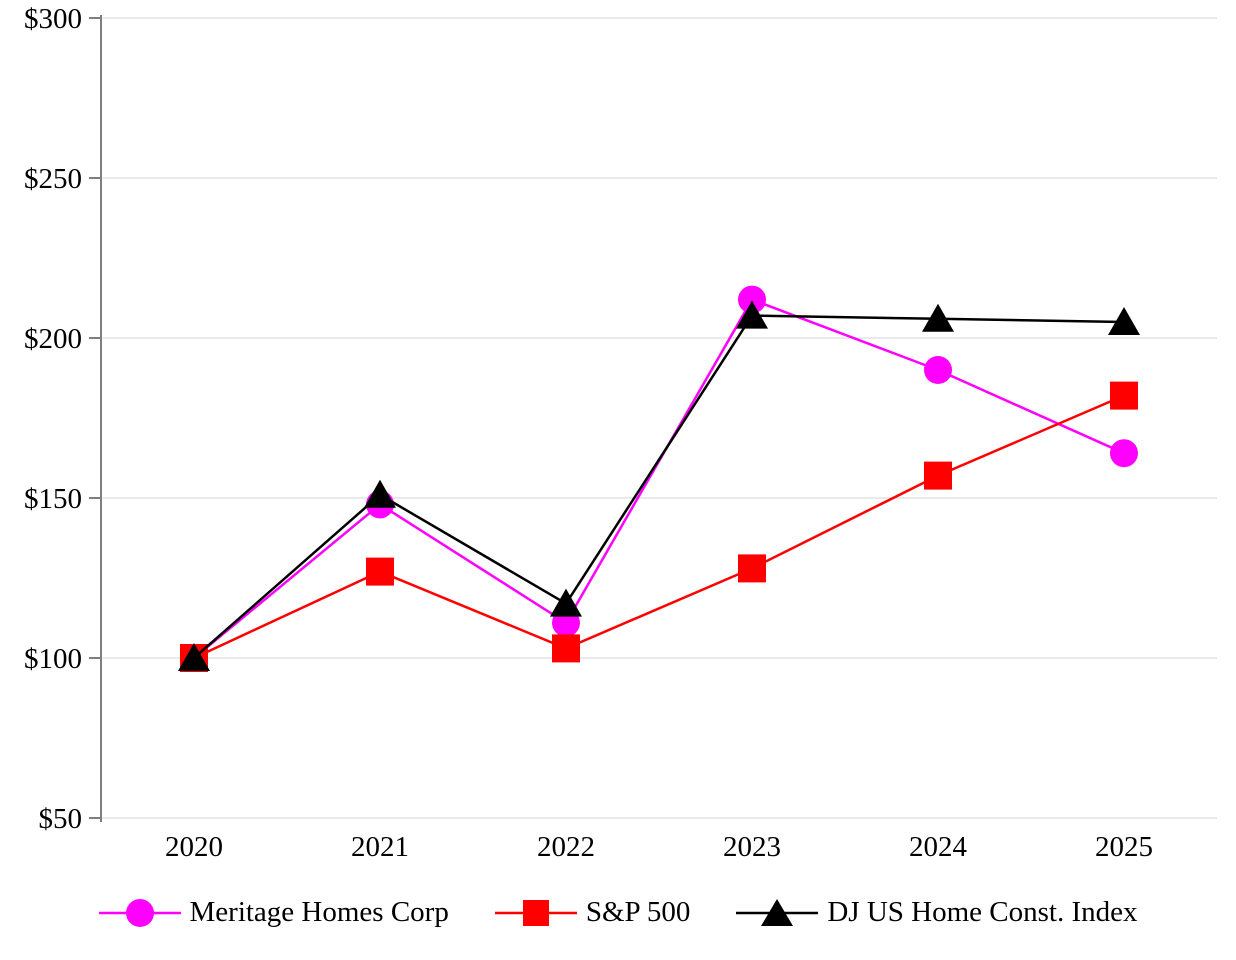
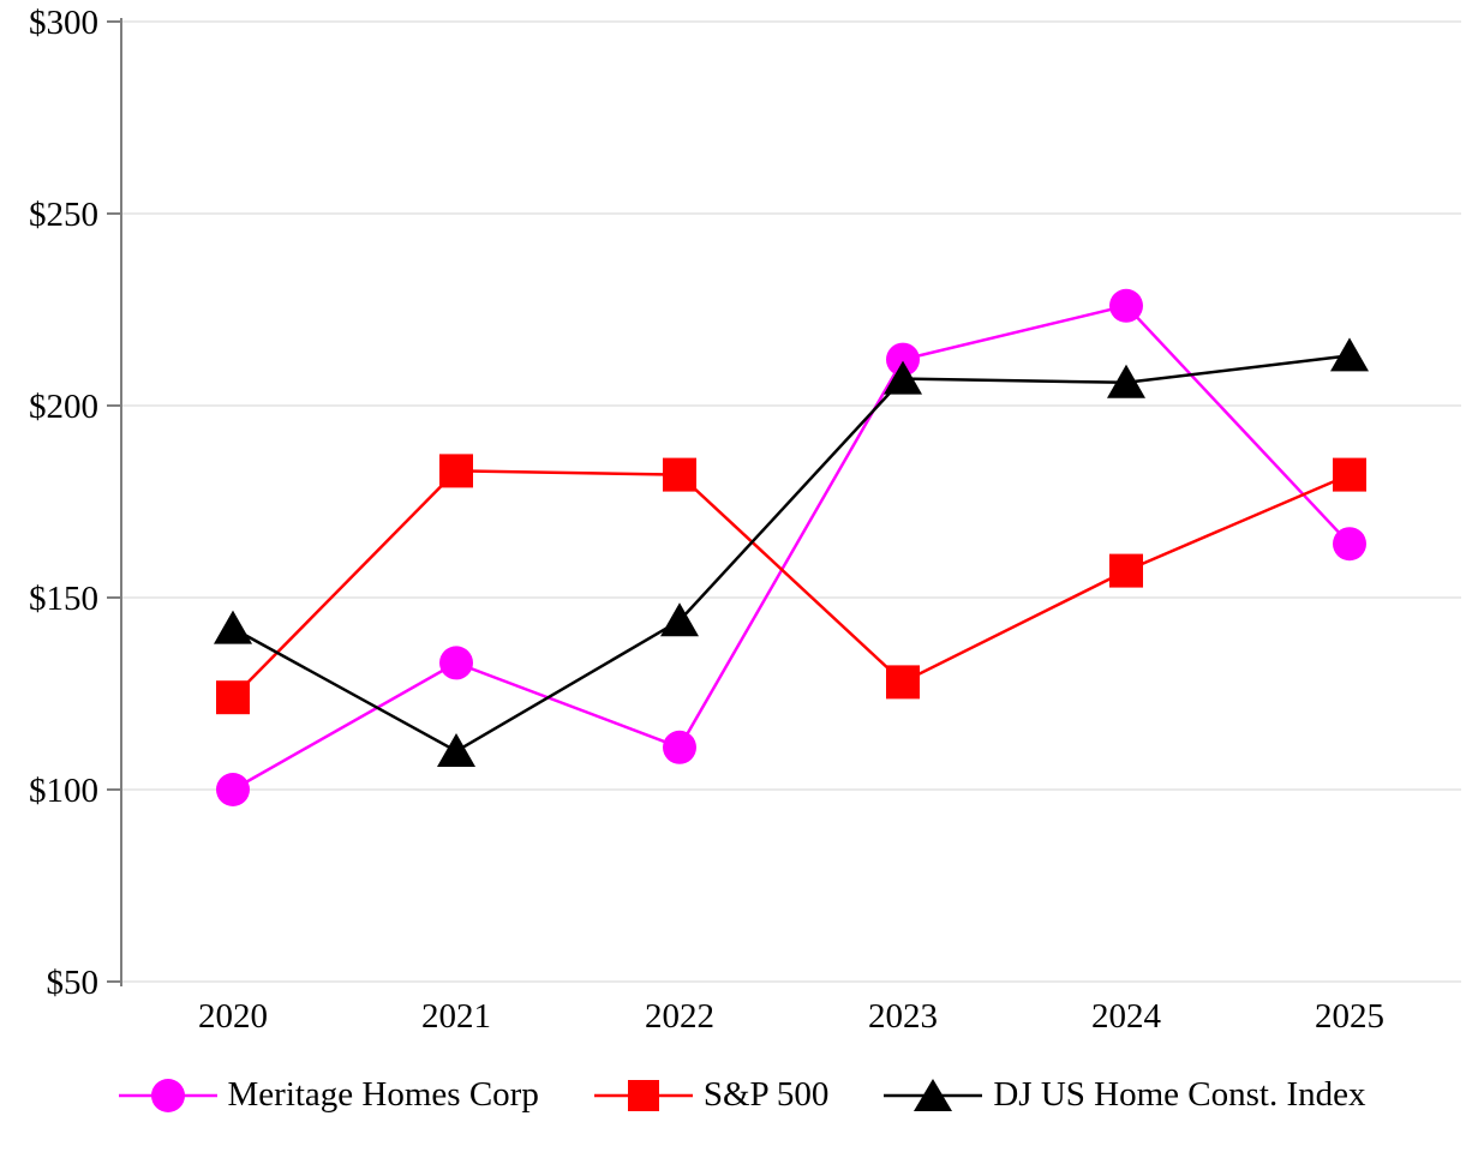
S&P 500/2020: $100 -> $124
DJ US Home Const. Index/2020: $100 -> $142
Meritage Homes Corp/2021: $148 -> $133
S&P 500/2021: $127 -> $183
DJ US Home Const. Index/2021: $151 -> $110
S&P 500/2022: $103 -> $182
DJ US Home Const. Index/2022: $117 -> $144
Meritage Homes Corp/2024: $190 -> $226
DJ US Home Const. Index/2025: $205 -> $213
